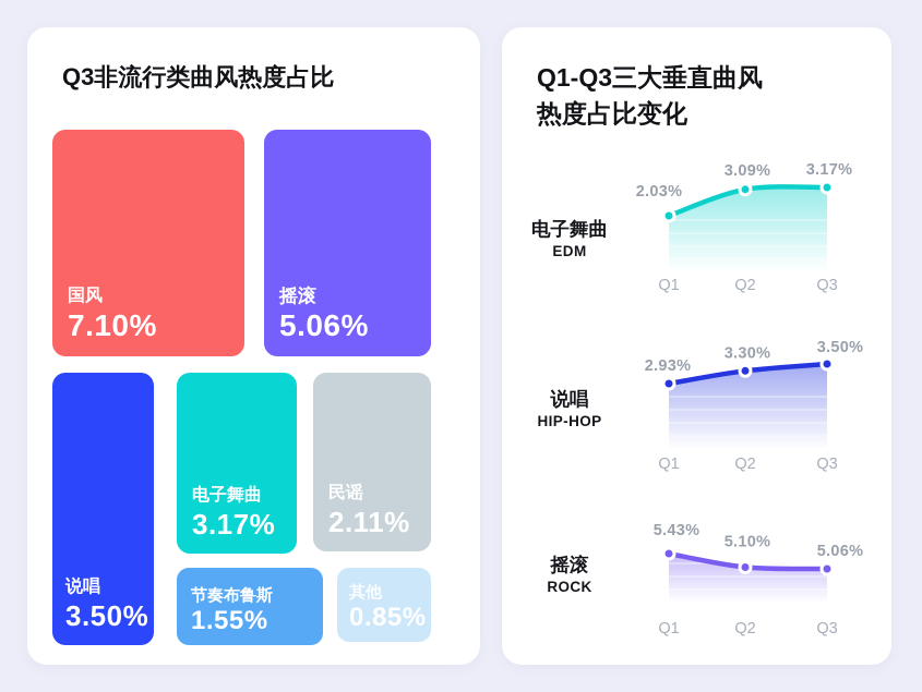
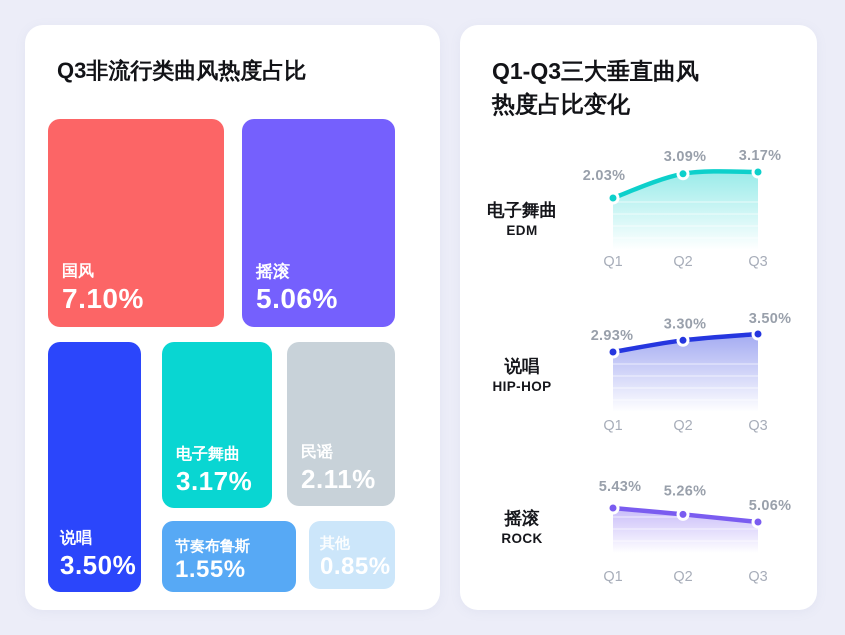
Q1-Q3三大垂直曲风热度占比变化/摇滚/Q2: 5.10% -> 5.26%
